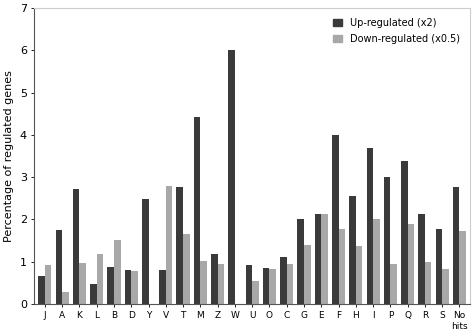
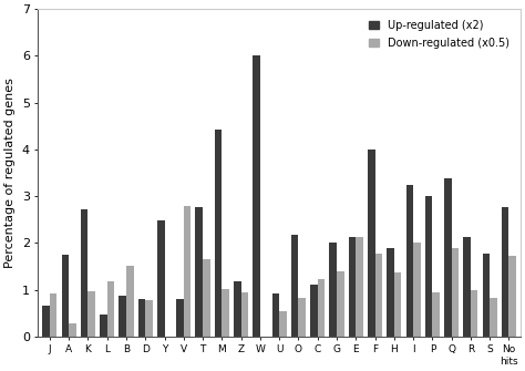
Up-regulated (x2)/O: 0.85 -> 2.17
Down-regulated (x0.5)/C: 0.95 -> 1.22
Up-regulated (x2)/H: 2.55 -> 1.90
Up-regulated (x2)/I: 3.70 -> 3.23
